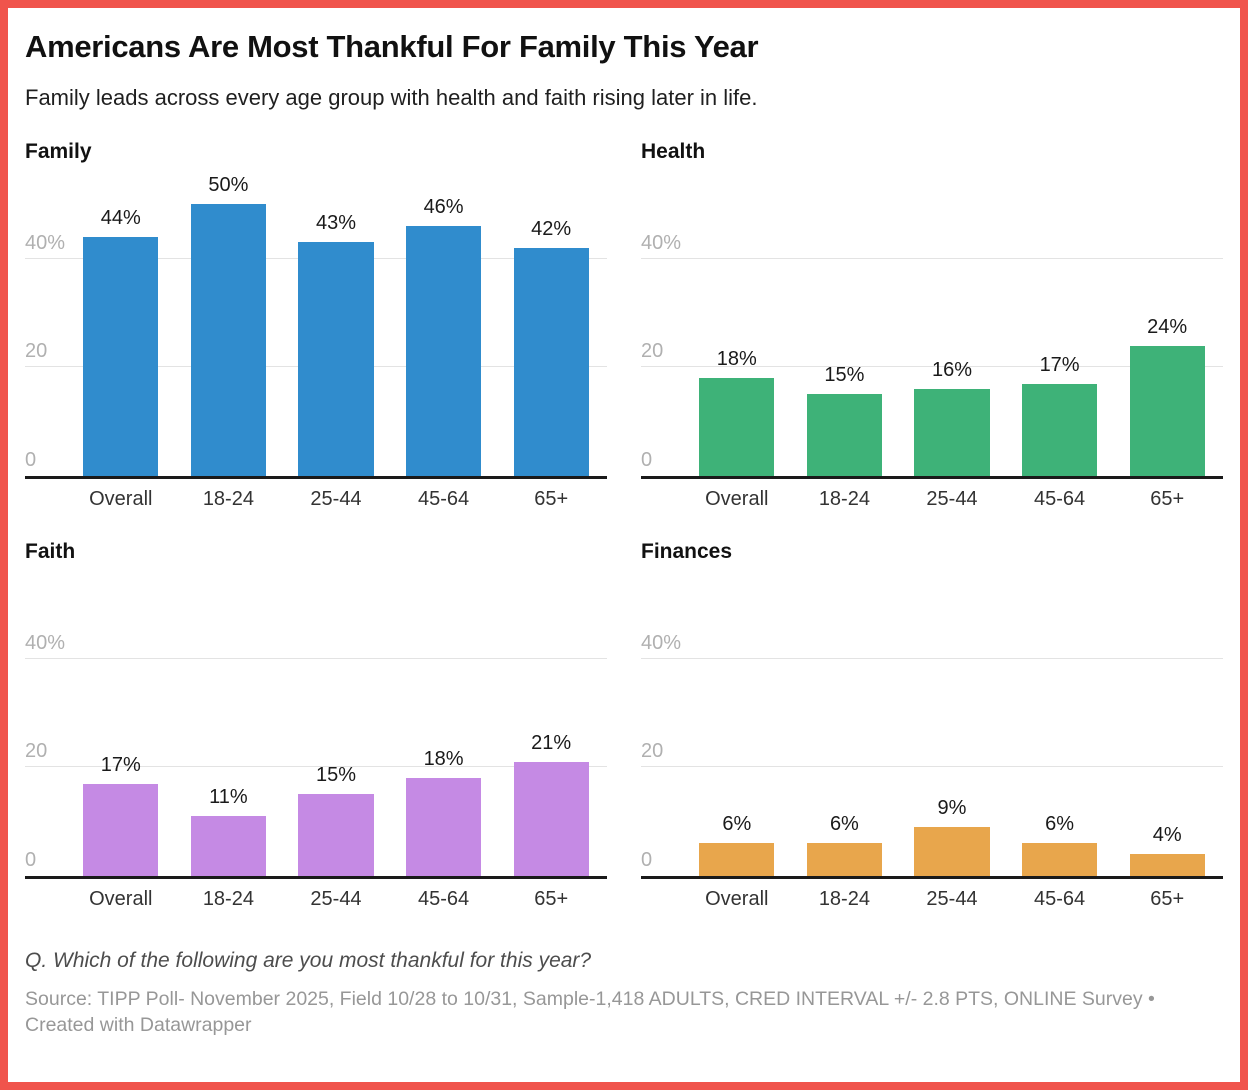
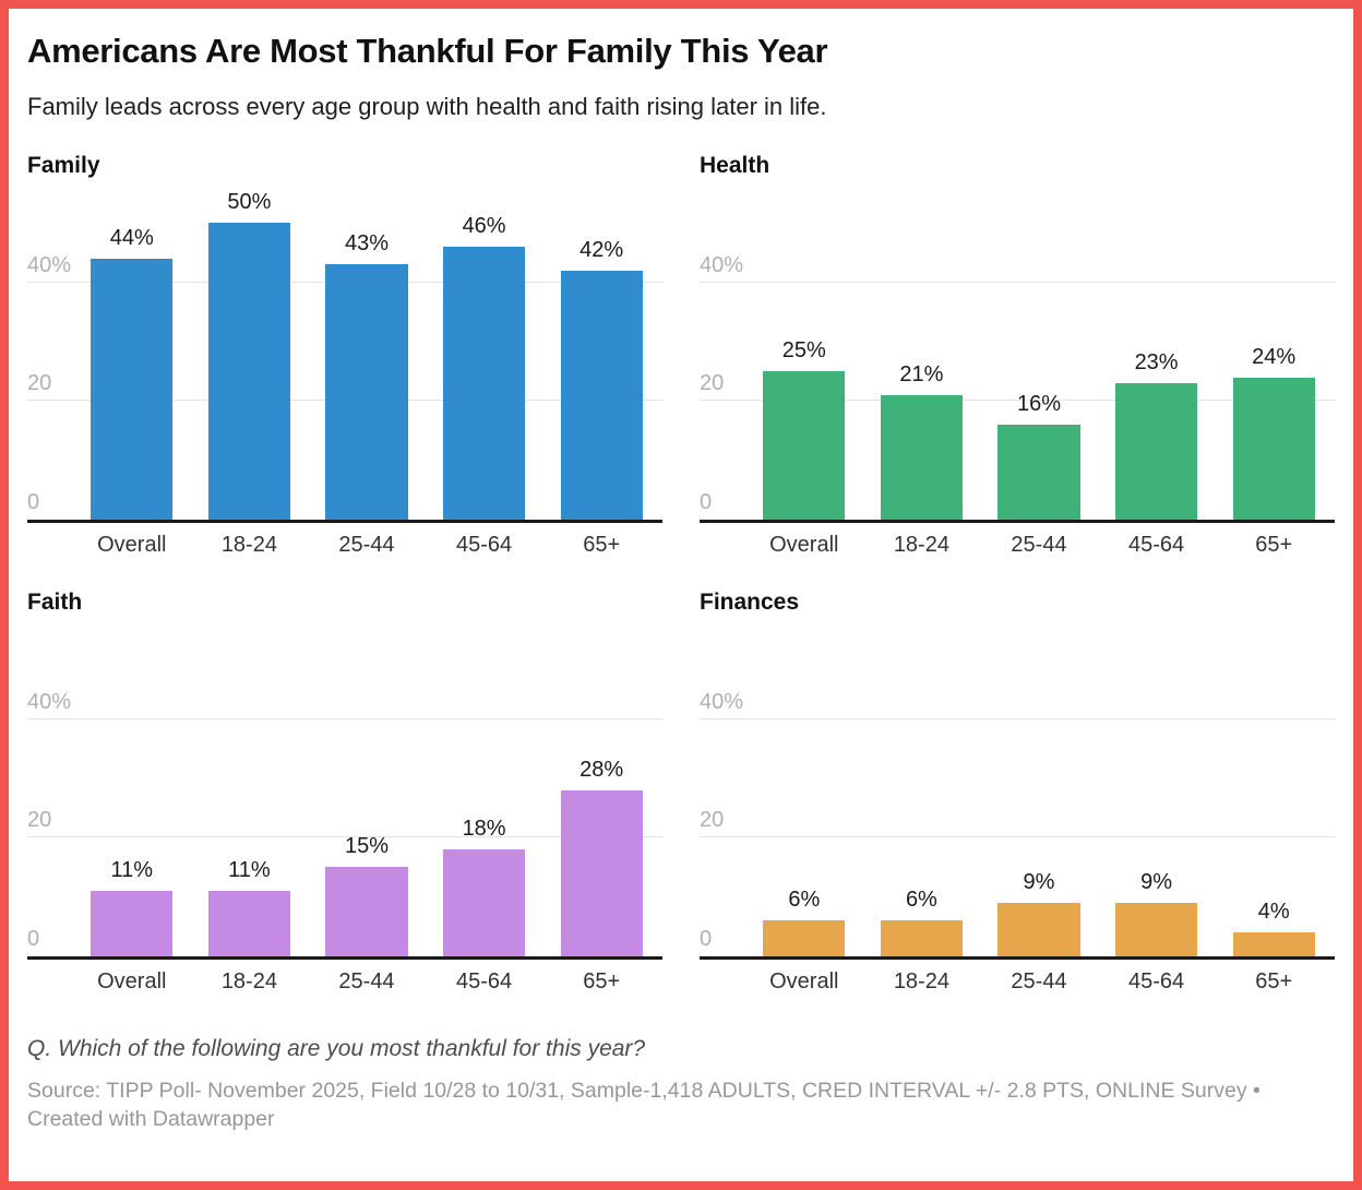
Health/Overall: 18% -> 25%
Health/18-24: 15% -> 21%
Health/45-64: 17% -> 23%
Faith/Overall: 17% -> 11%
Faith/65+: 21% -> 28%
Finances/45-64: 6% -> 9%
